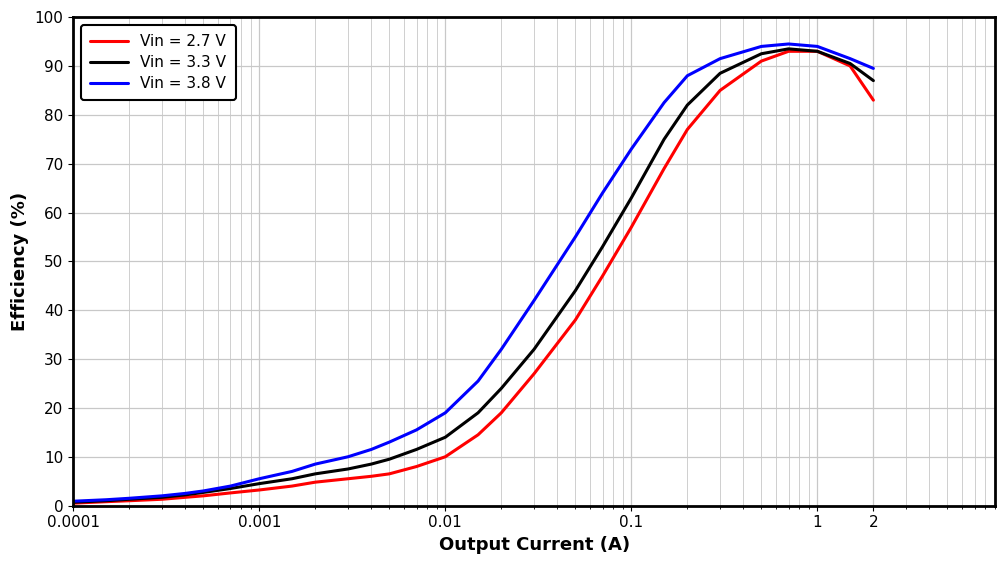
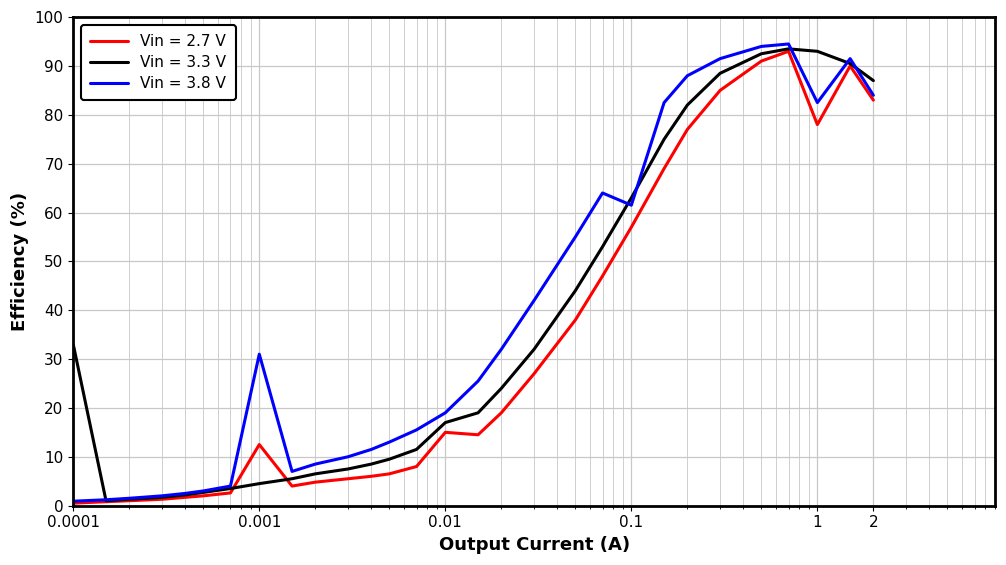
Vin = 3.3 V/0.0001: 0.7 -> 33.0
Vin = 2.7 V/0.001: 3.2 -> 12.5
Vin = 3.8 V/0.001: 5.5 -> 31.0
Vin = 2.7 V/0.01: 10.0 -> 15.0
Vin = 3.3 V/0.01: 14.0 -> 17.0
Vin = 3.8 V/0.1: 73.0 -> 61.5
Vin = 2.7 V/1: 93.0 -> 78.0
Vin = 3.8 V/1: 94.0 -> 82.5
Vin = 3.8 V/2: 89.5 -> 84.0
